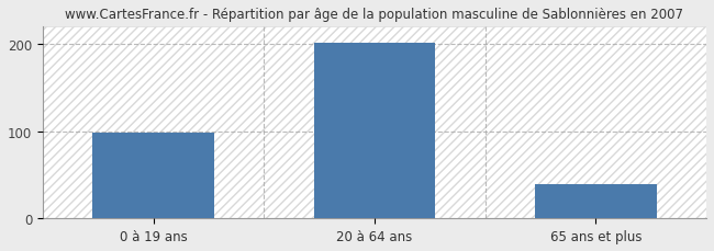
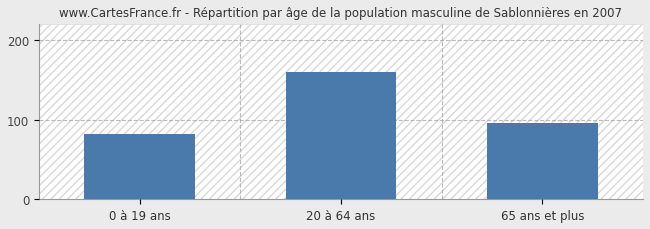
0 à 19 ans: 98 -> 82
20 à 64 ans: 202 -> 160
65 ans et plus: 40 -> 96
